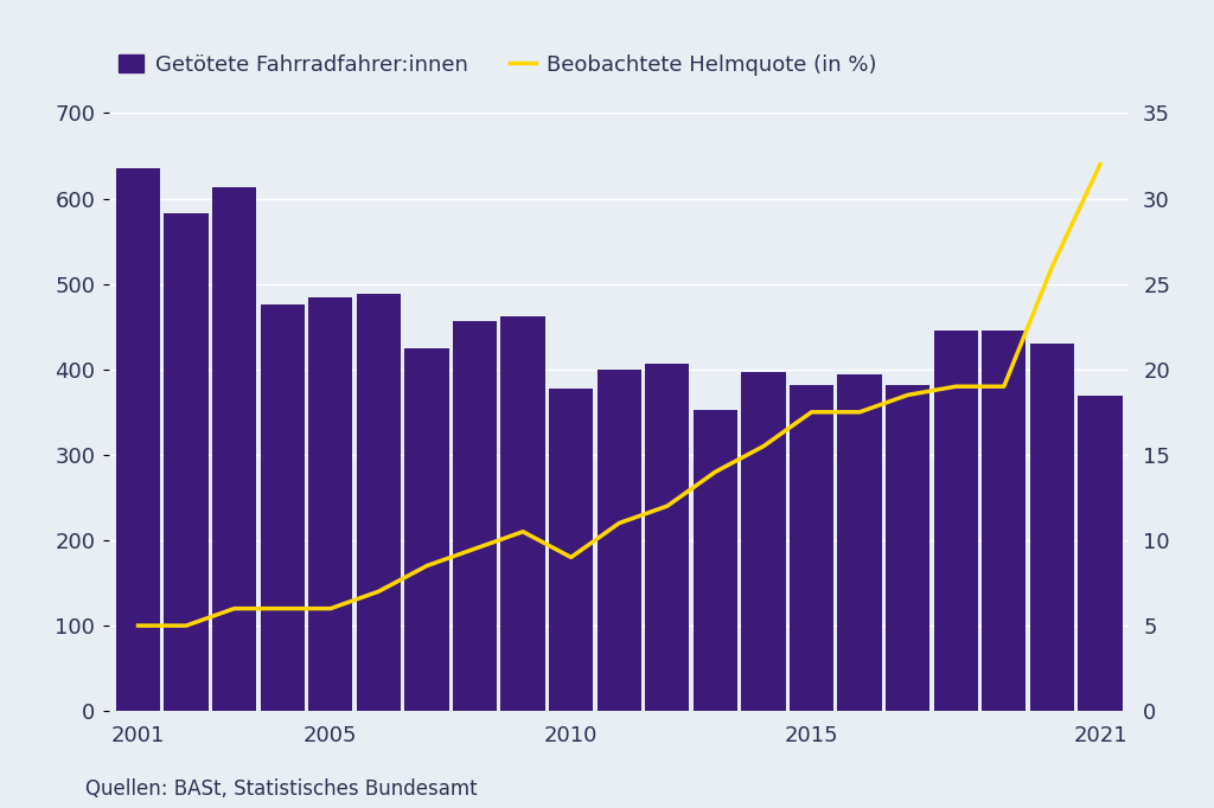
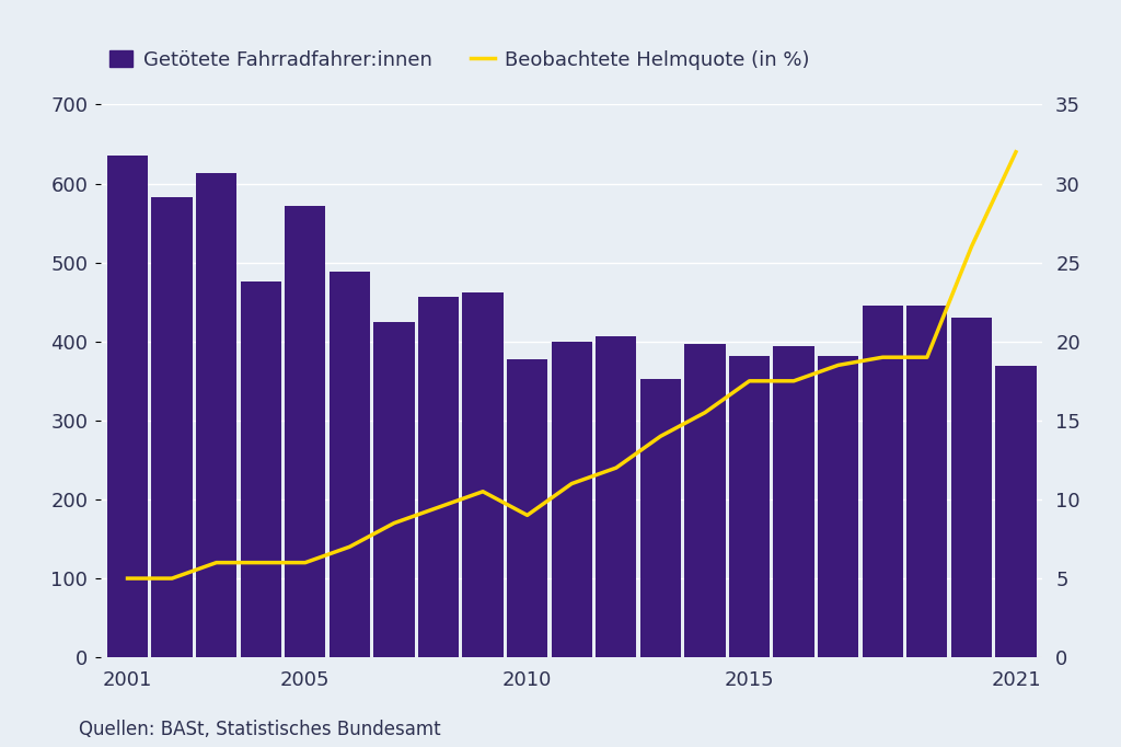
Getötete Fahrradfahrer:innen/2005: 484 -> 572
